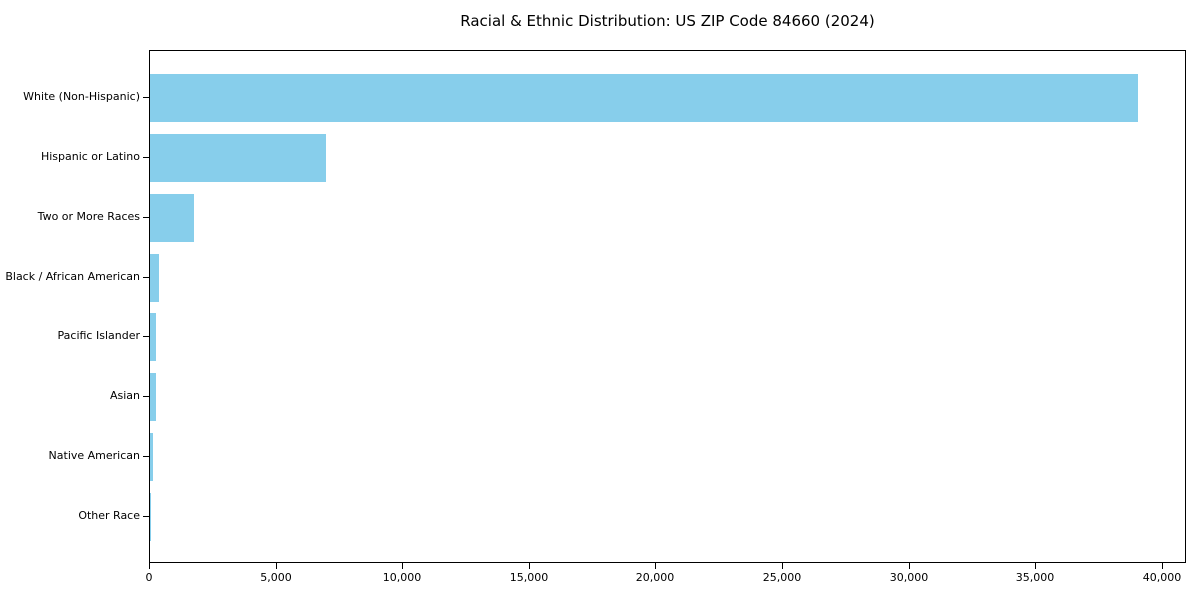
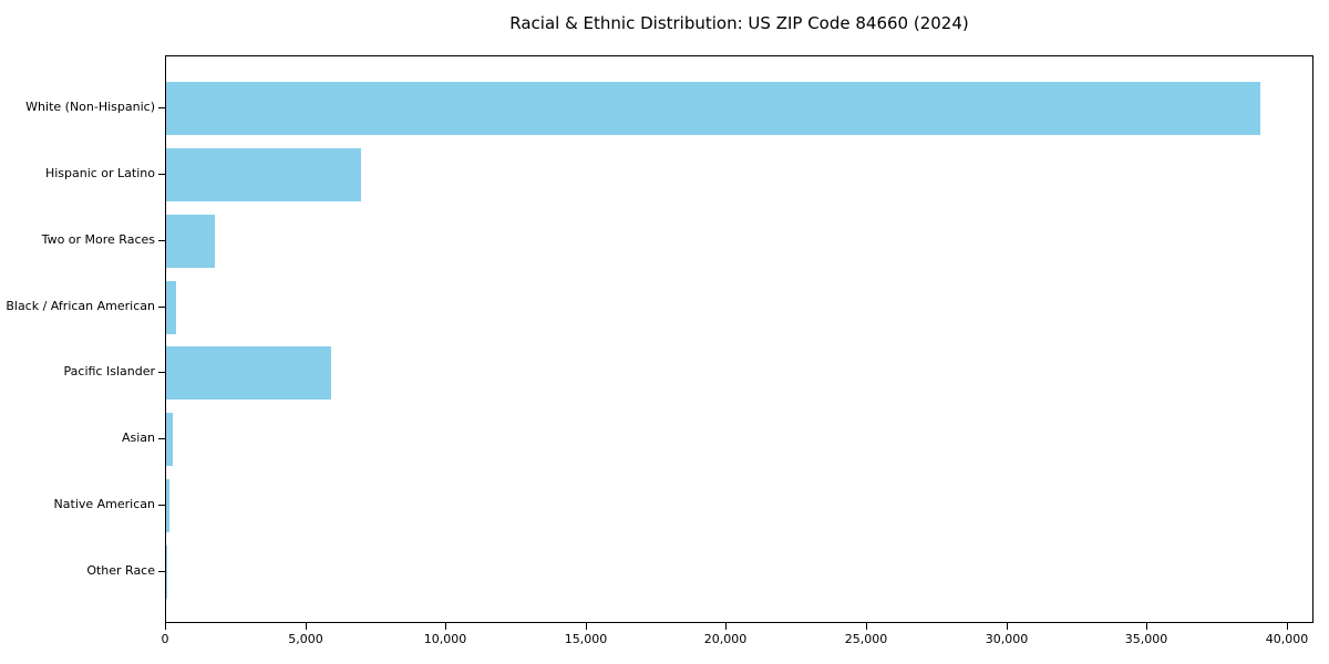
Pacific Islander: 200 -> 5900
